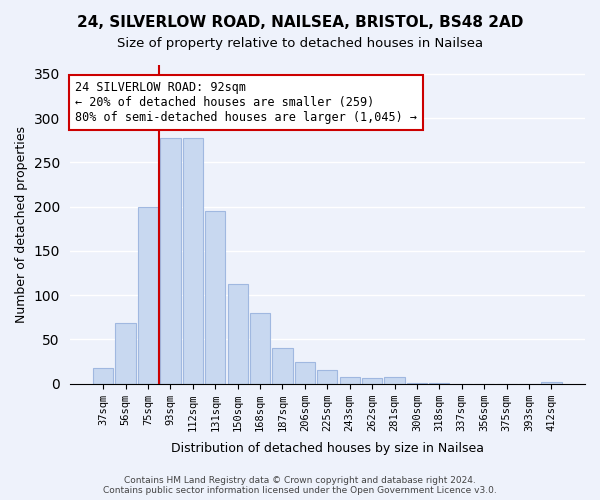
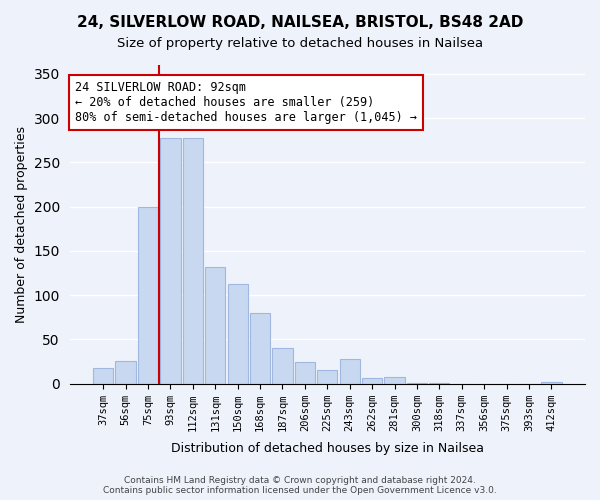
56sqm: 68 -> 26
131sqm: 195 -> 132
243sqm: 8 -> 28
